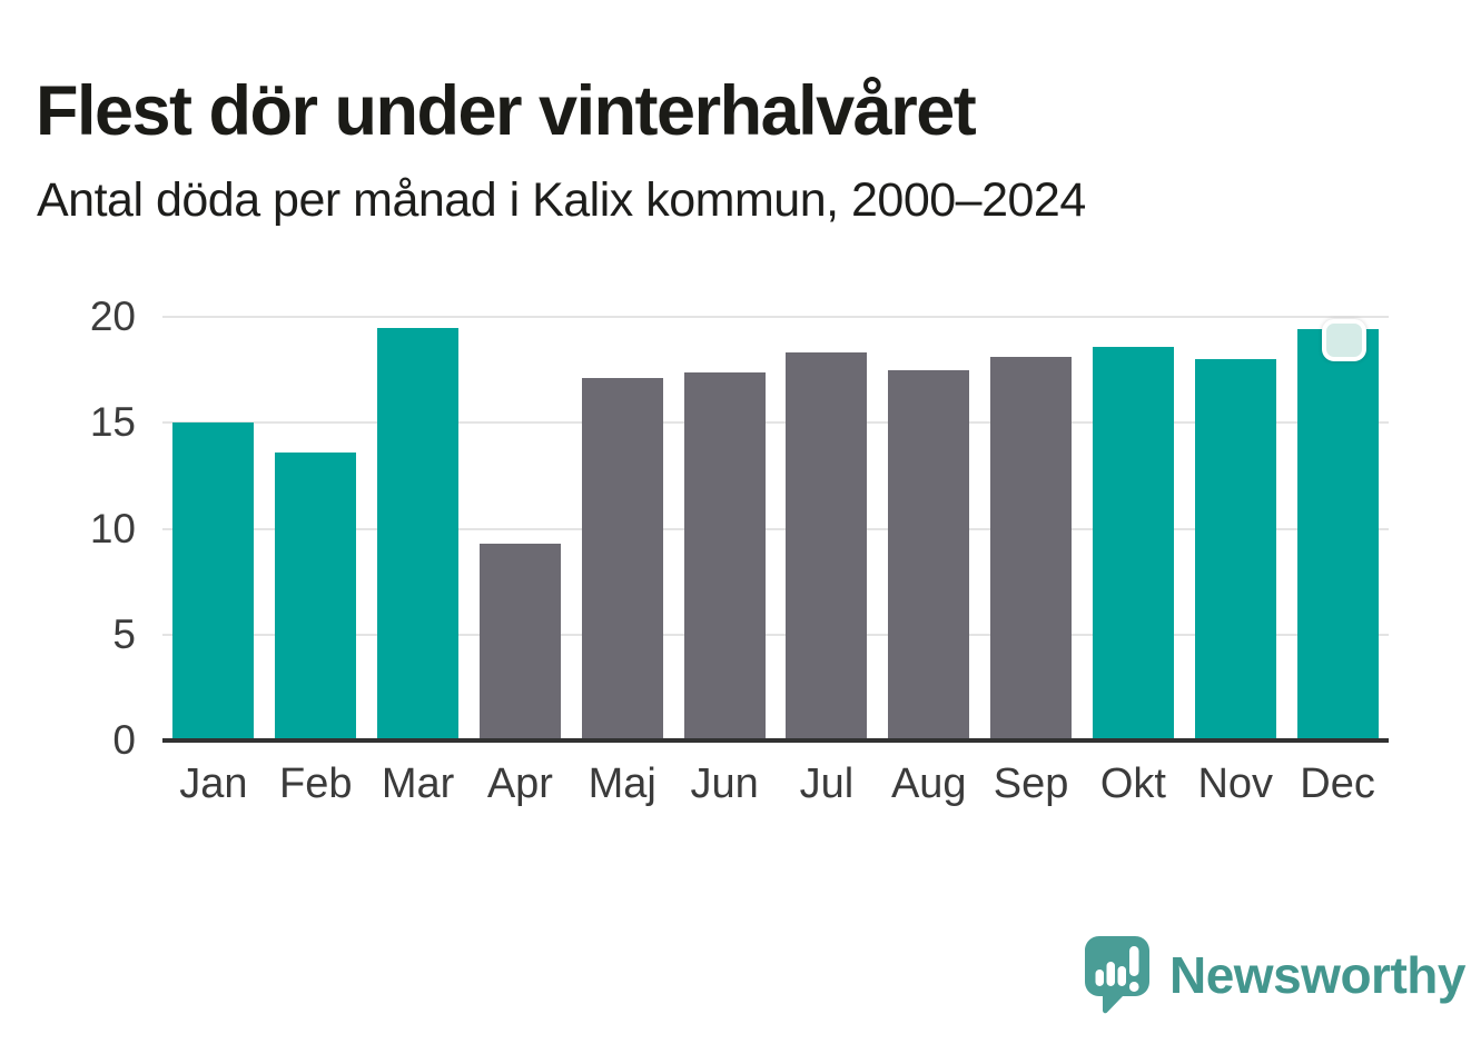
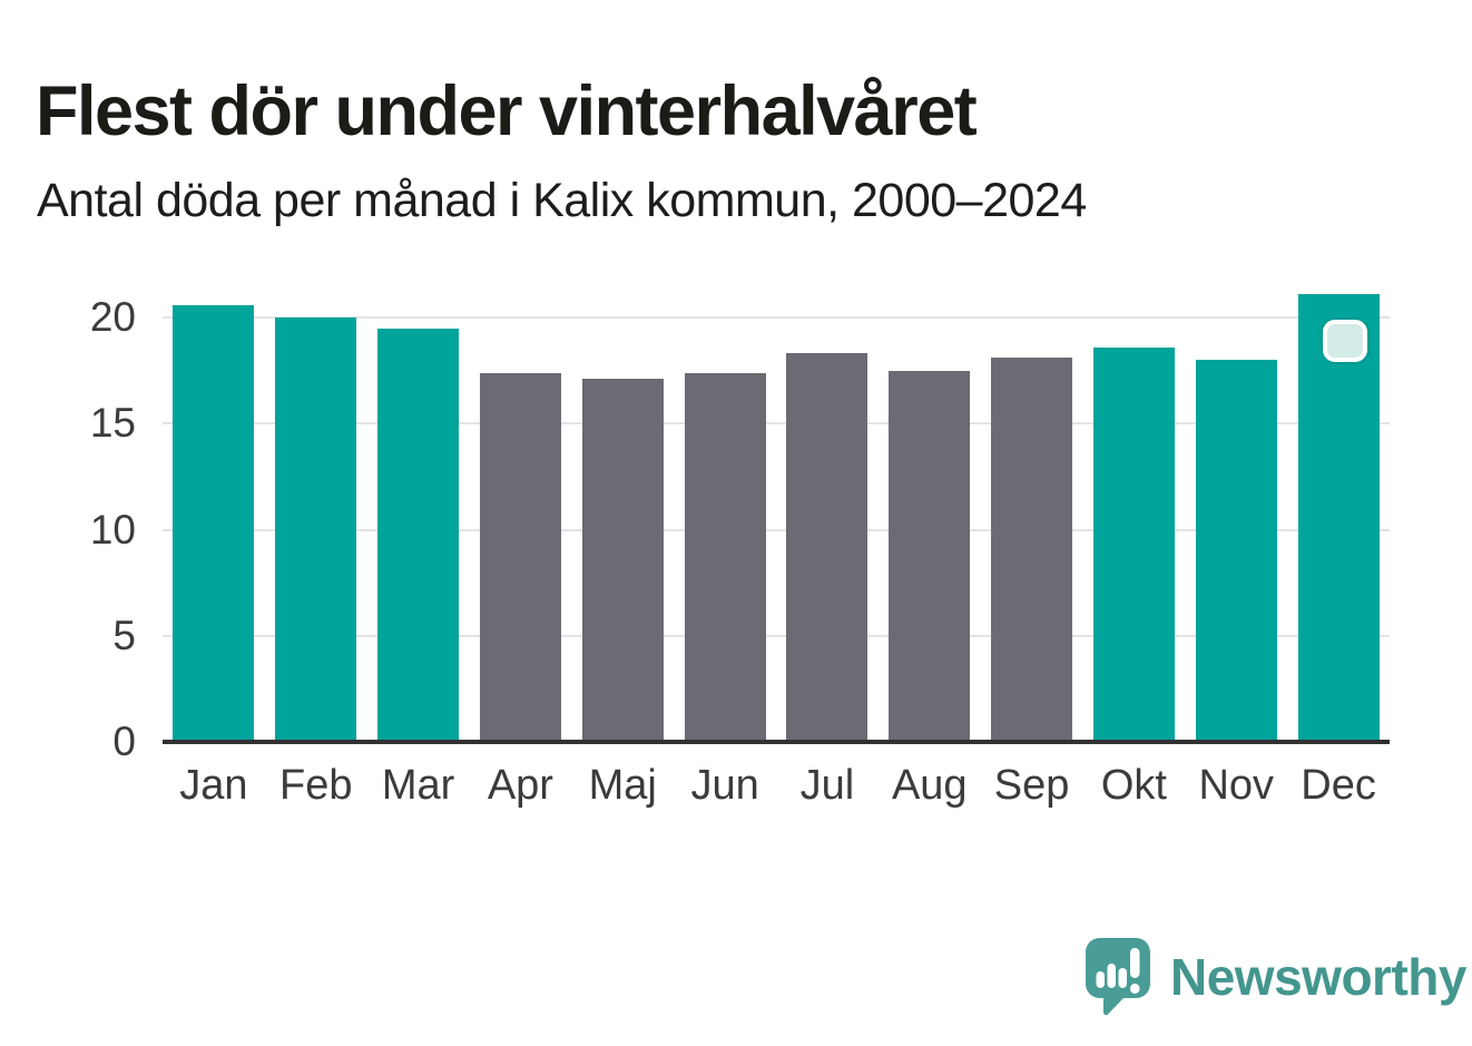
Jan: 15.0 -> 20.6
Feb: 13.6 -> 20.0
Apr: 9.3 -> 17.4
Dec: 19.4 -> 21.1
